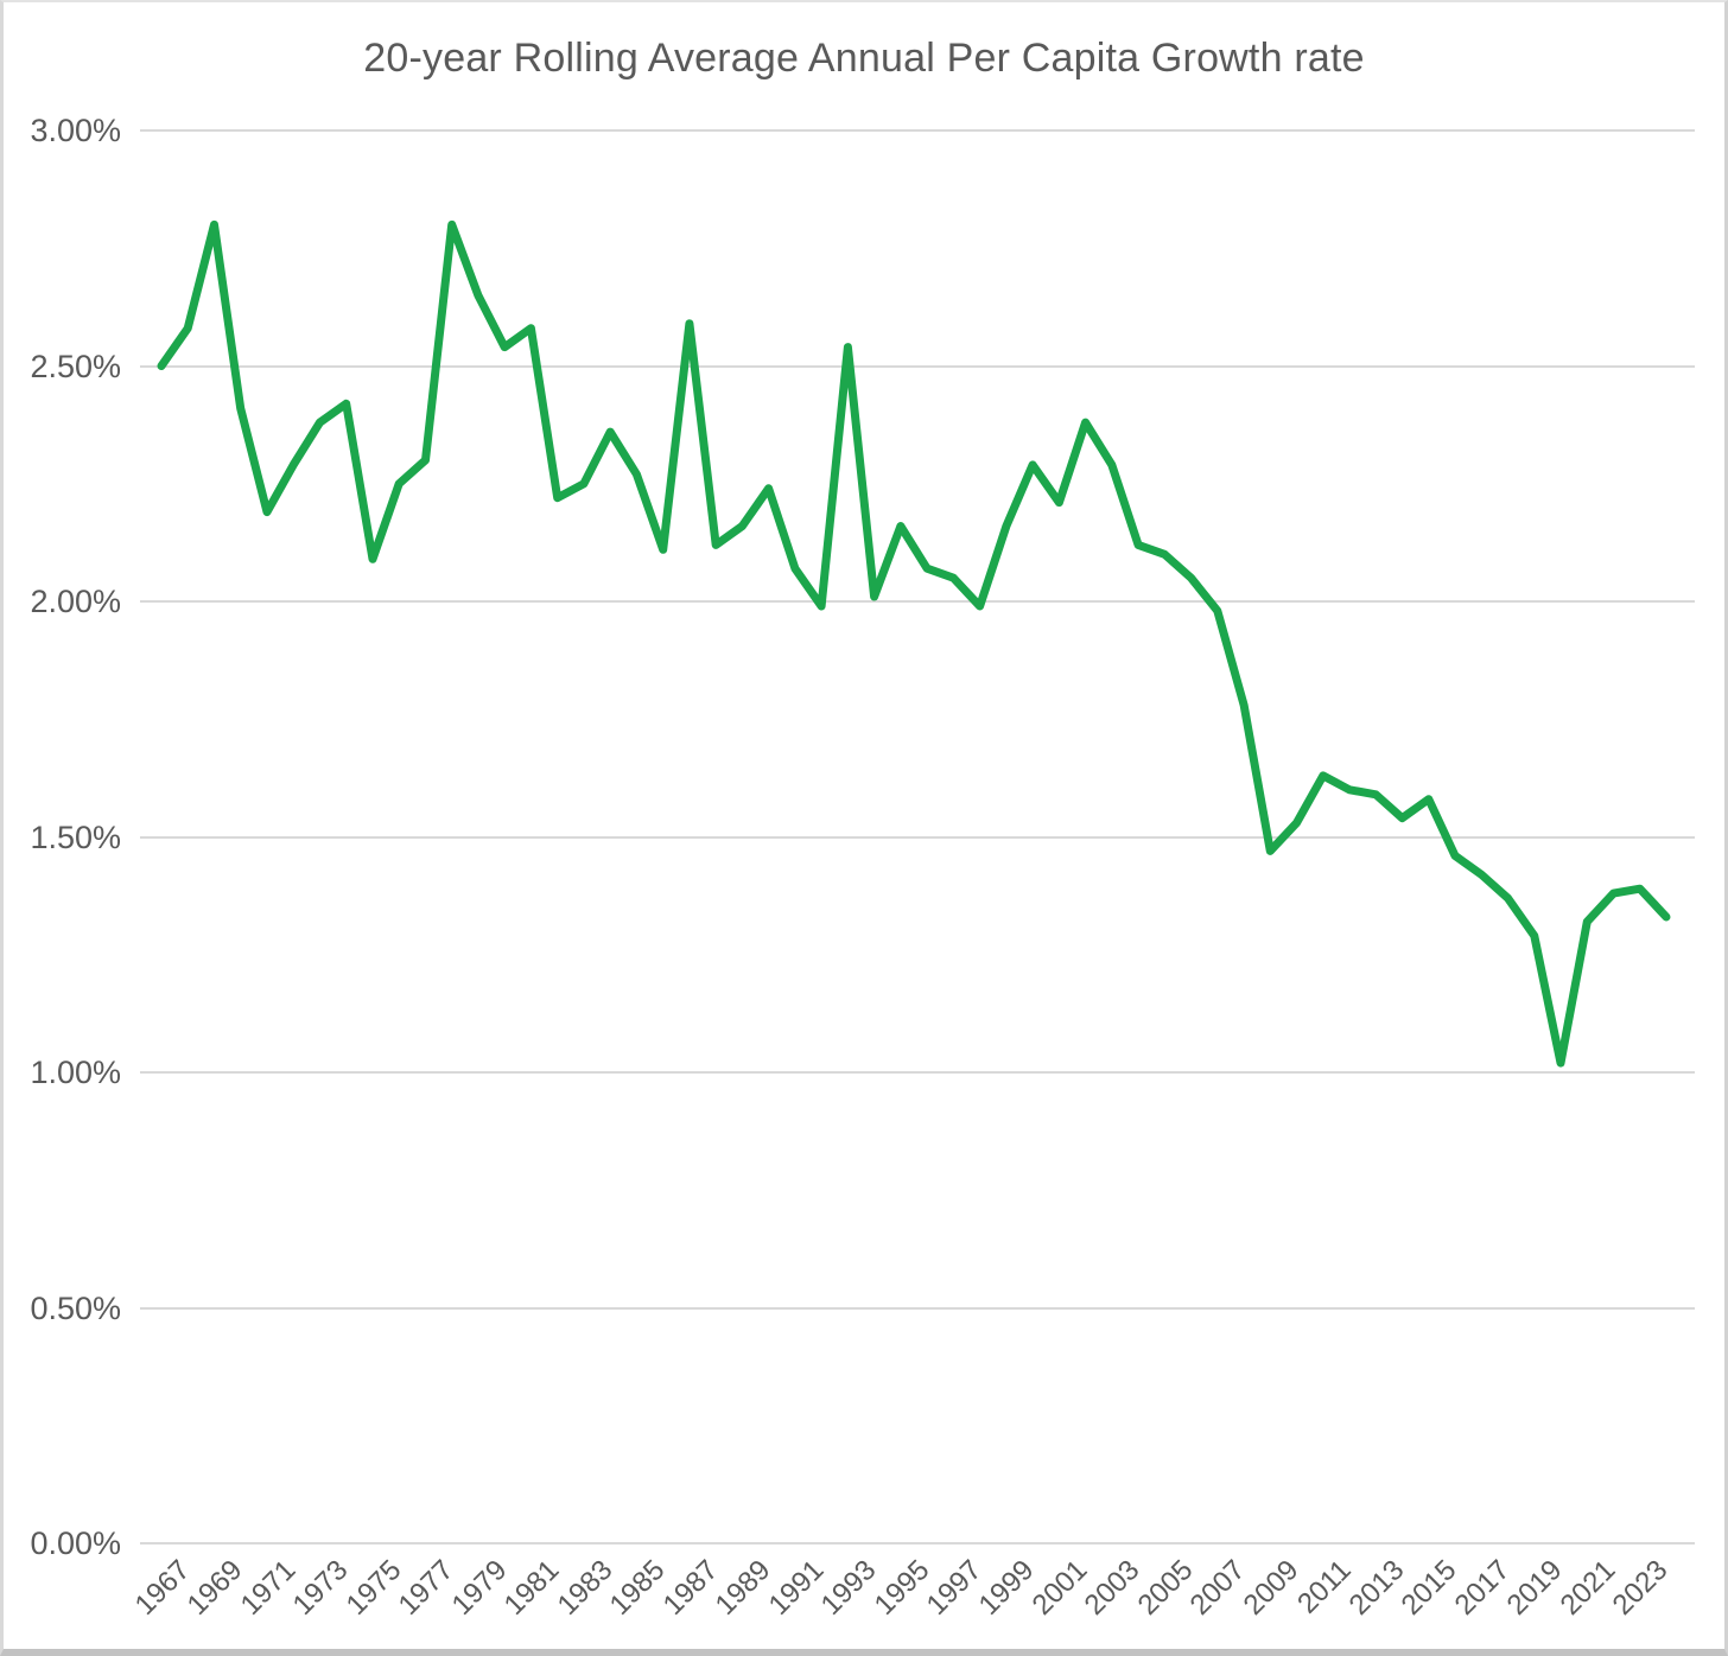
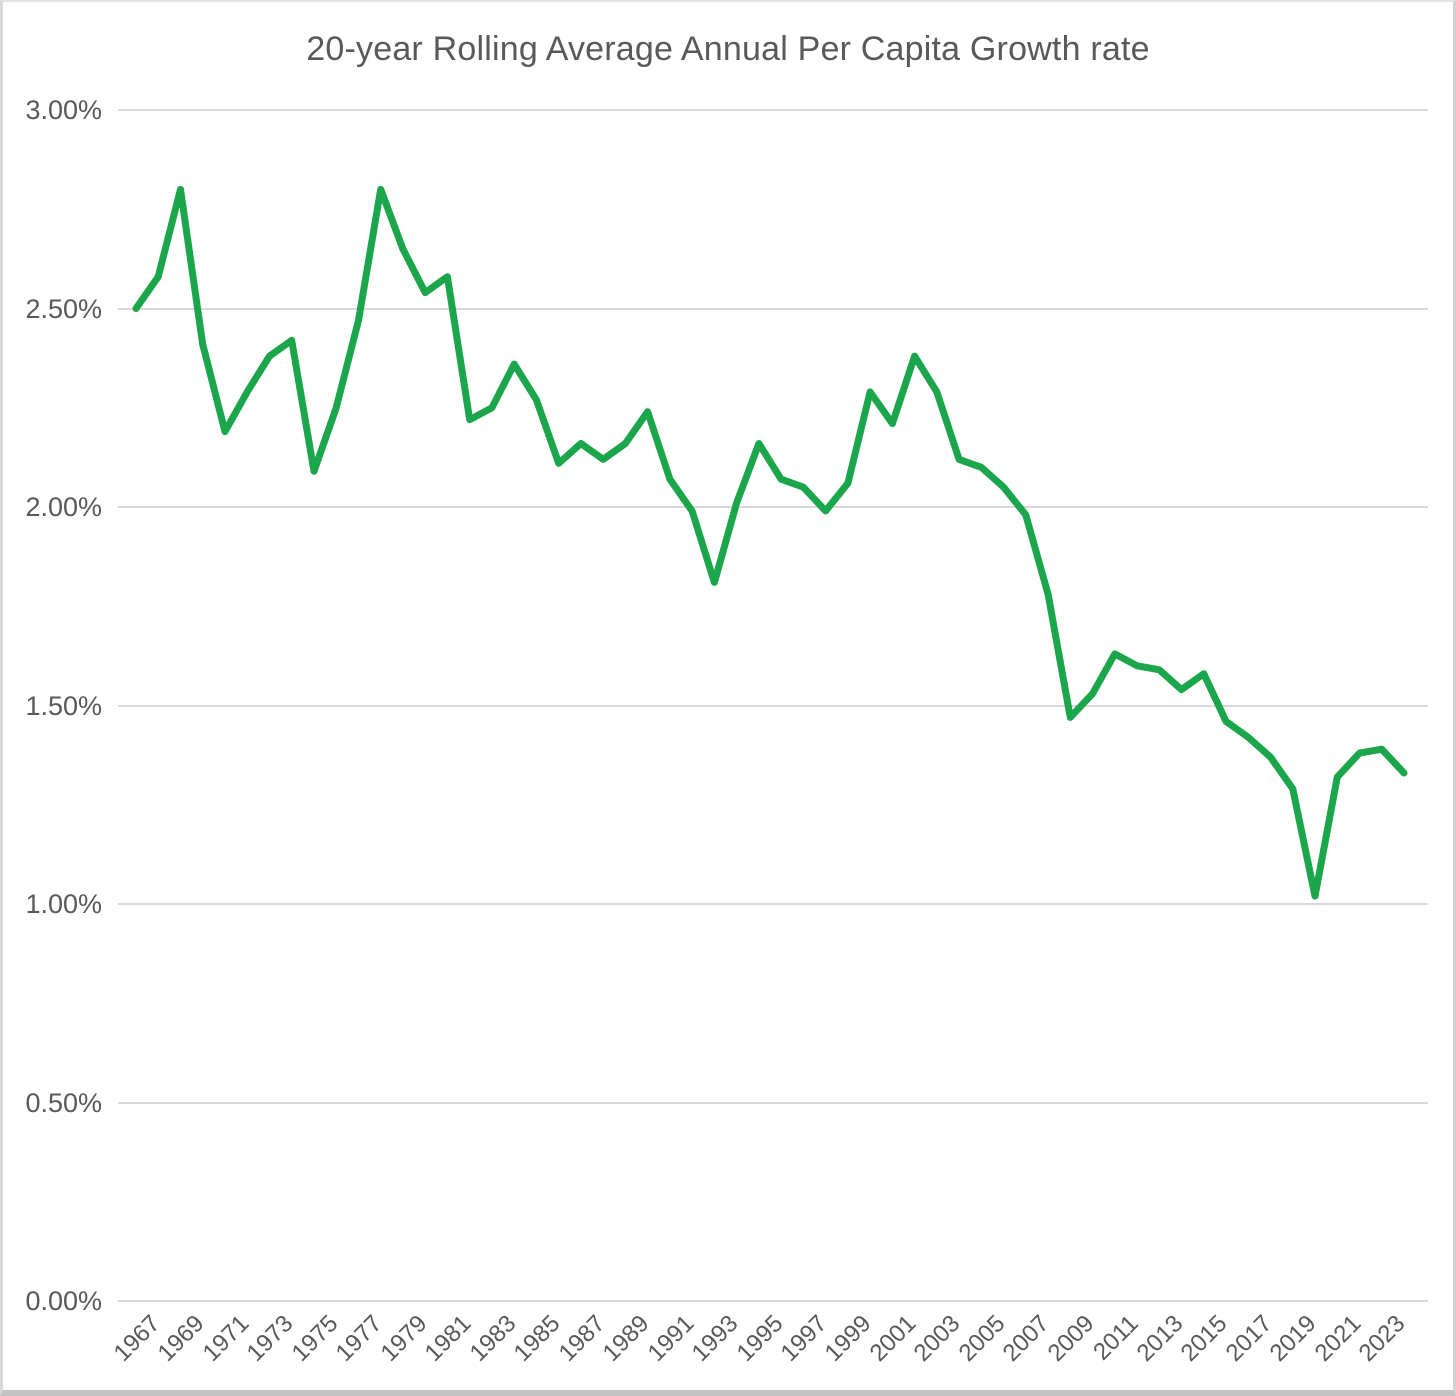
1977: 2.30% -> 2.47%
1987: 2.59% -> 2.16%
1993: 2.54% -> 1.81%
1999: 2.16% -> 2.06%
